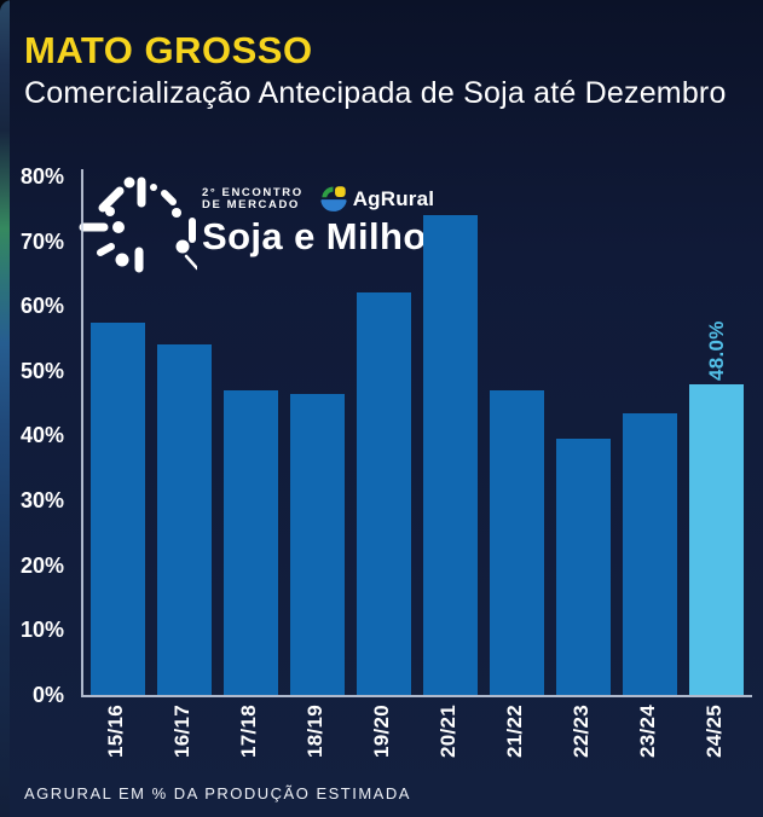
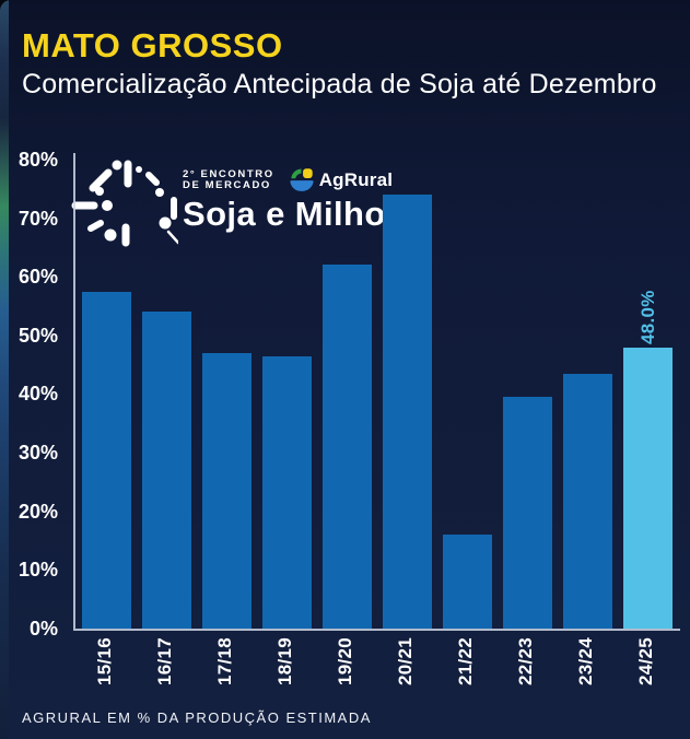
21/22: 47% -> 16%
